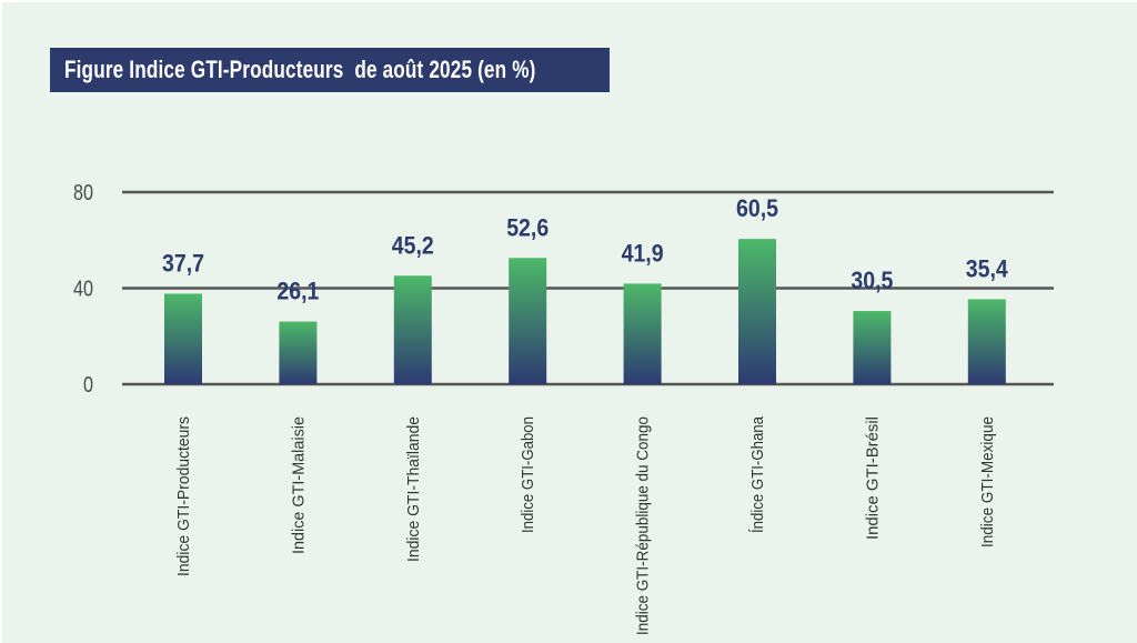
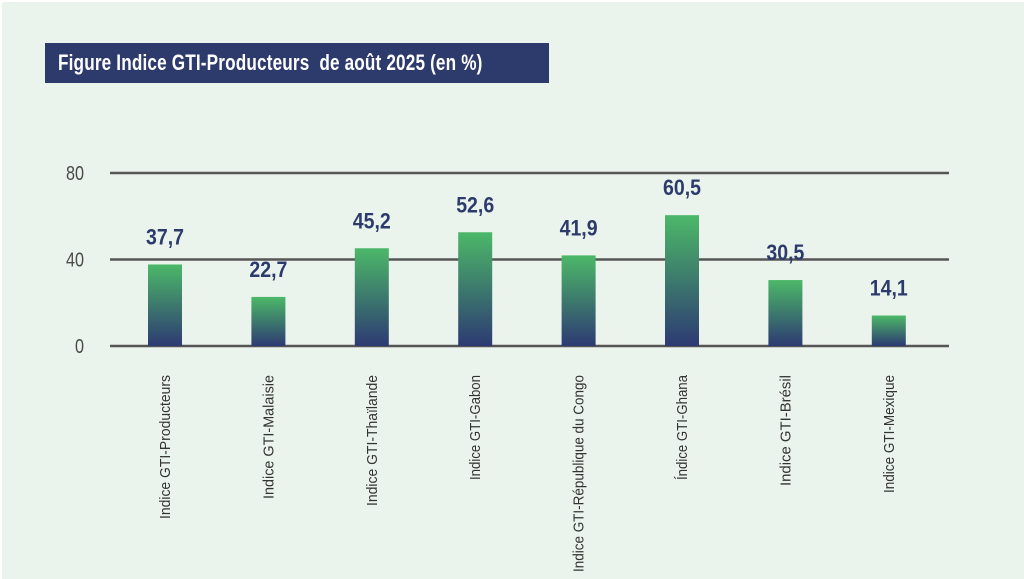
Indice GTI-Malaisie: 26,1 -> 22,7
Indice GTI-Mexique: 35,4 -> 14,1
